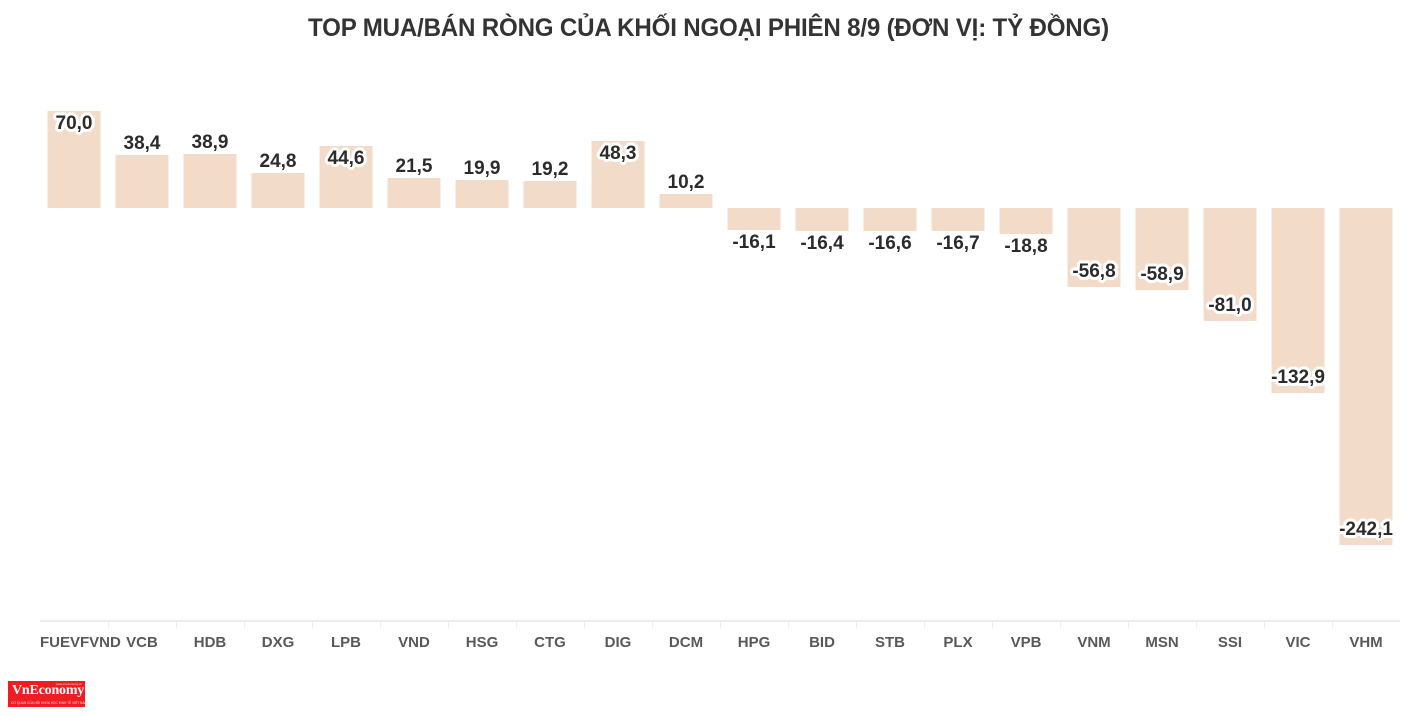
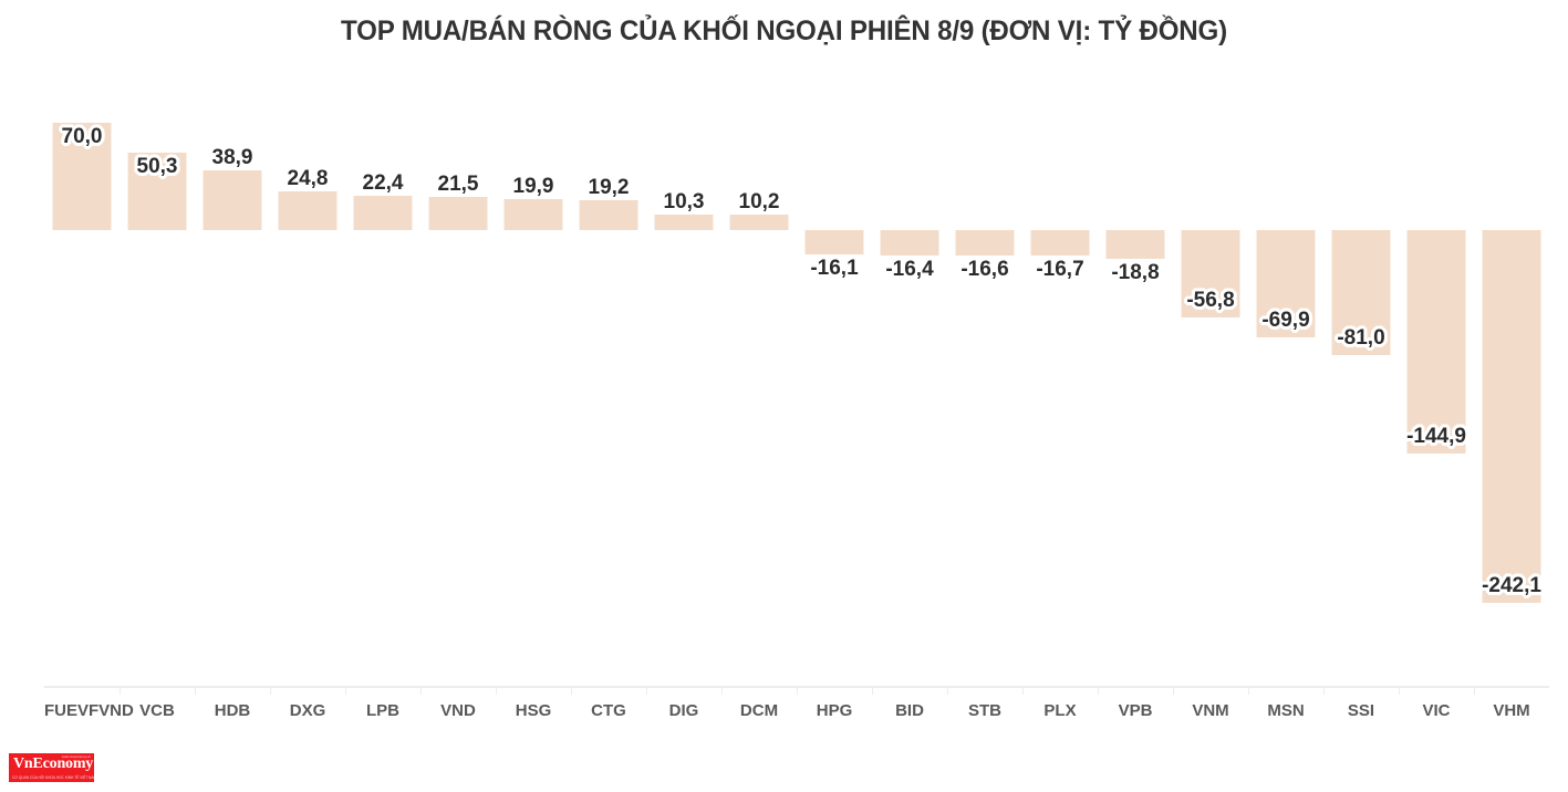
VCB: 38,4 -> 50,3
LPB: 44,6 -> 22,4
DIG: 48,3 -> 10,3
MSN: -58,9 -> -69,9
VIC: -132,9 -> -144,9
